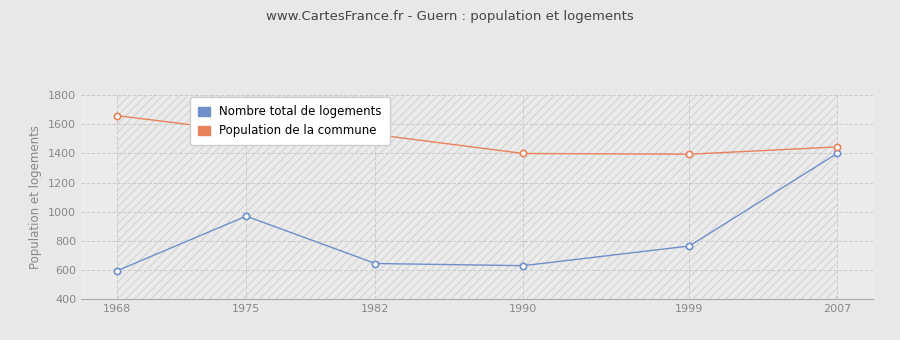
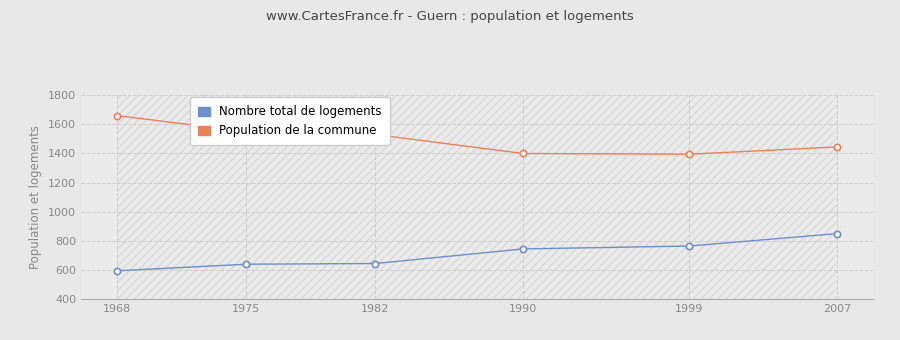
Nombre total de logements/1975: 970 -> 640
Nombre total de logements/1990: 630 -> 740
Nombre total de logements/2007: 1400 -> 850
